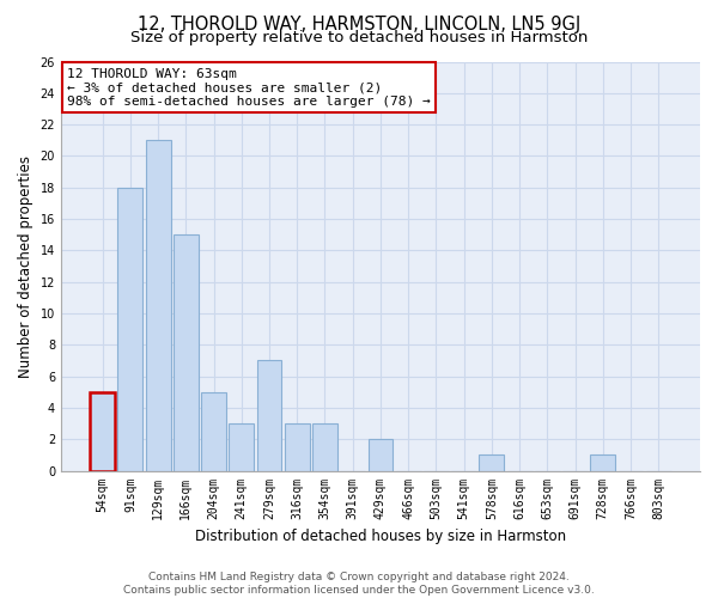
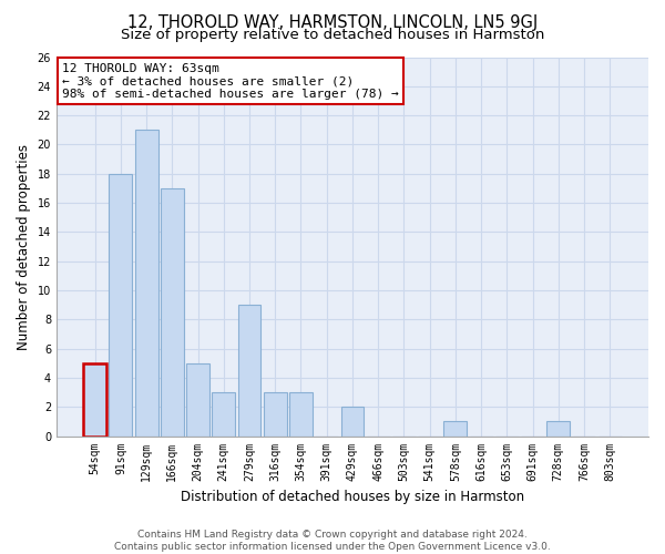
166sqm: 15 -> 17
279sqm: 7 -> 9
